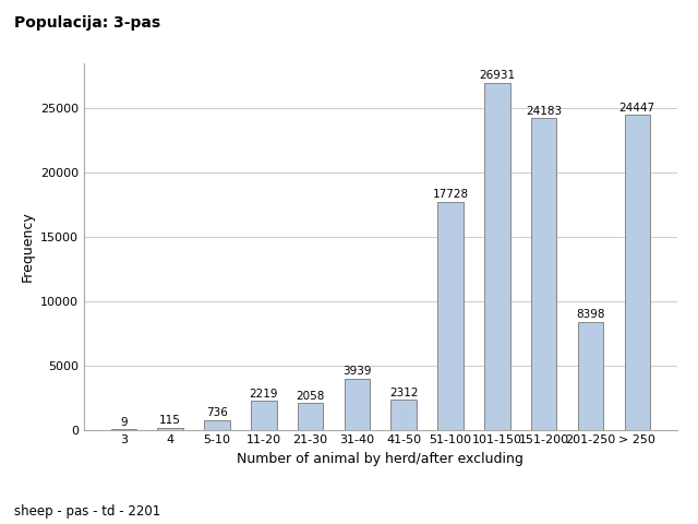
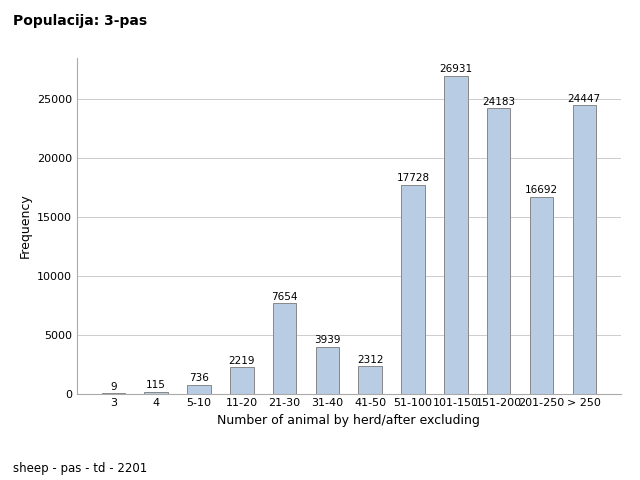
21-30: 2058 -> 7654
201-250: 8398 -> 16692
